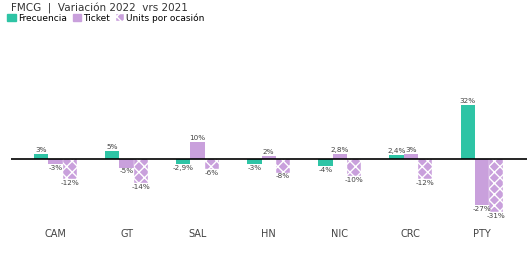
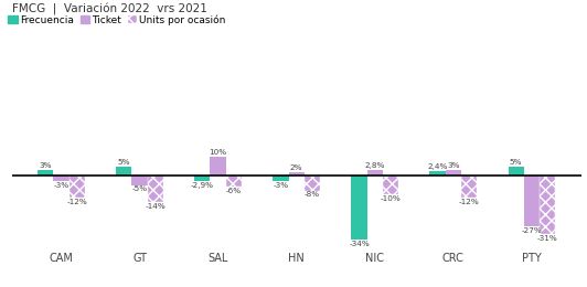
Frecuencia/NIC: -4% -> -34%
Frecuencia/PTY: 32% -> 5%
